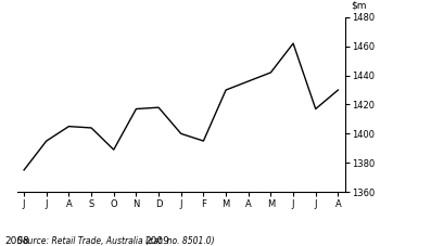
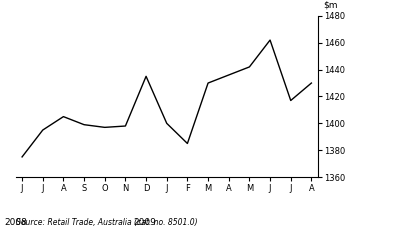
S: 1404 -> 1399
O: 1389 -> 1397
N: 1417 -> 1398
D: 1418 -> 1435
F: 1395 -> 1385
